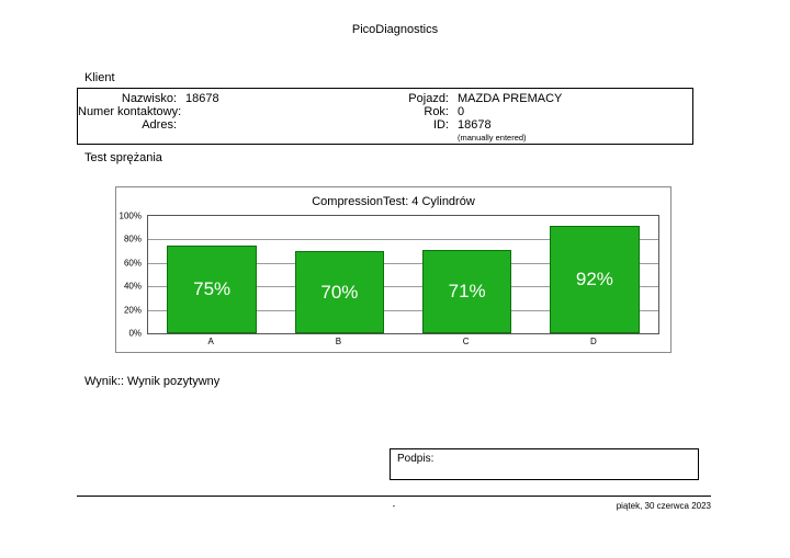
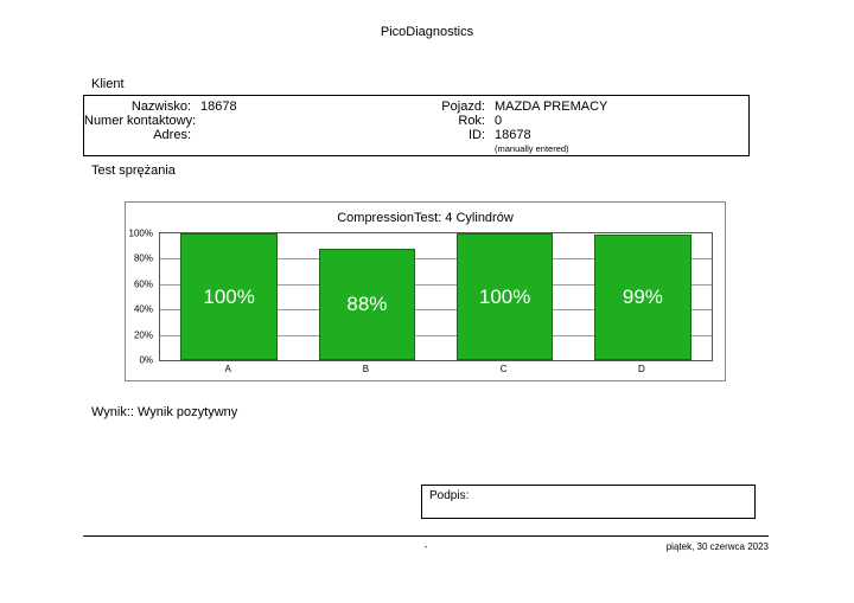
A: 75% -> 100%
B: 70% -> 88%
C: 71% -> 100%
D: 92% -> 99%
